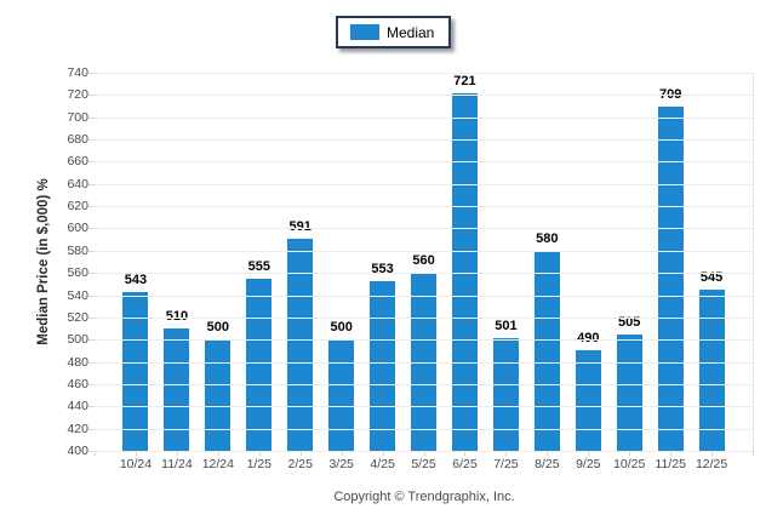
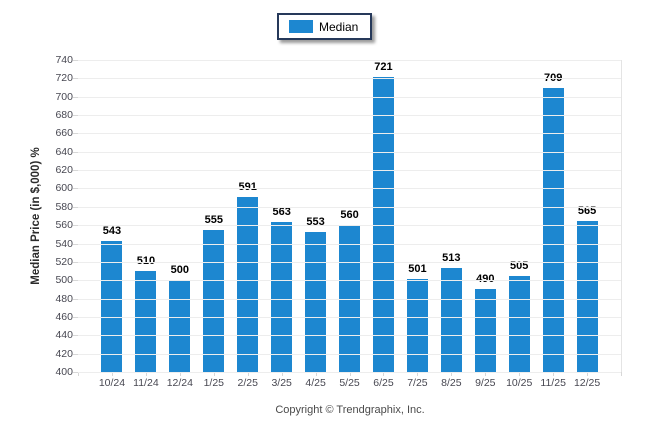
3/25: 500 -> 563
8/25: 580 -> 513
12/25: 545 -> 565
